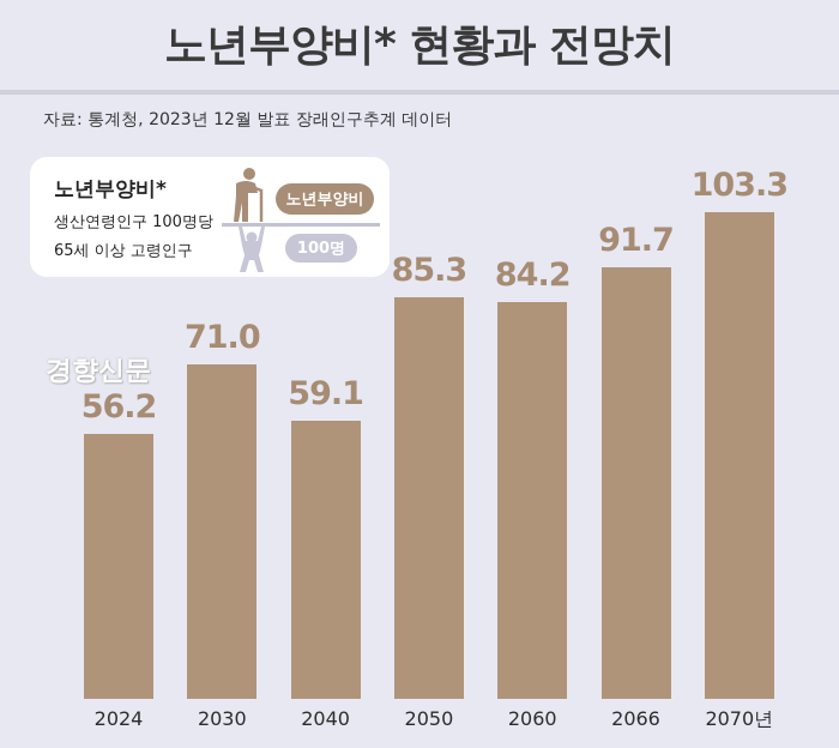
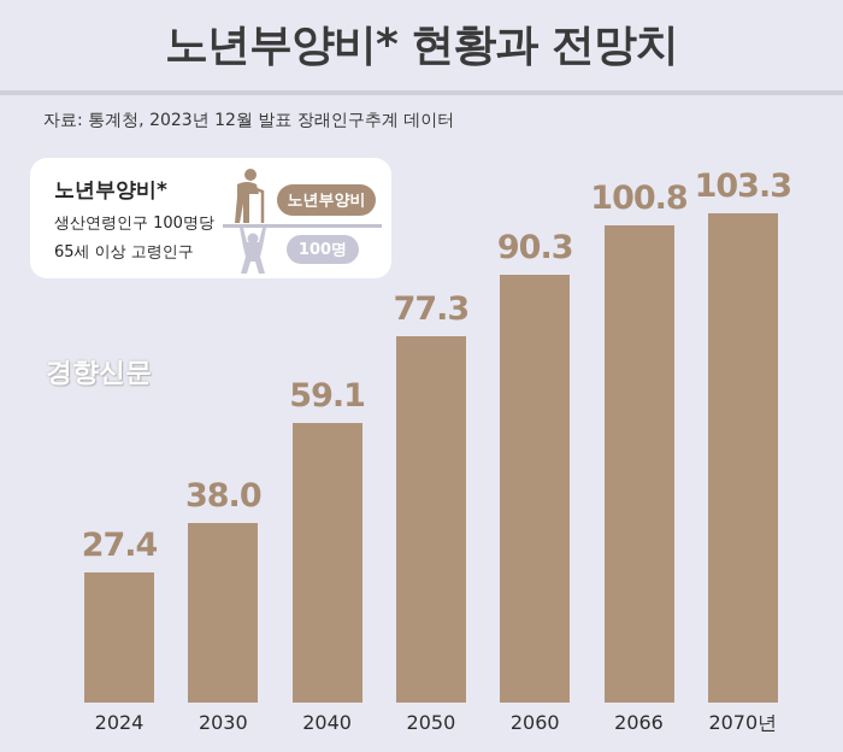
2024: 56.2 -> 27.4
2030: 71.0 -> 38.0
2050: 85.3 -> 77.3
2060: 84.2 -> 90.3
2066: 91.7 -> 100.8
